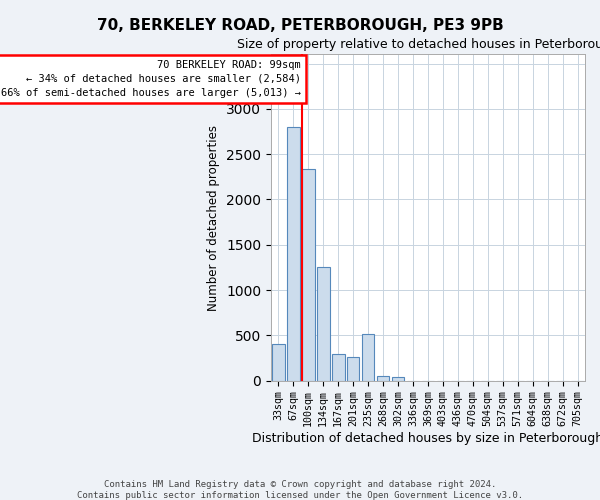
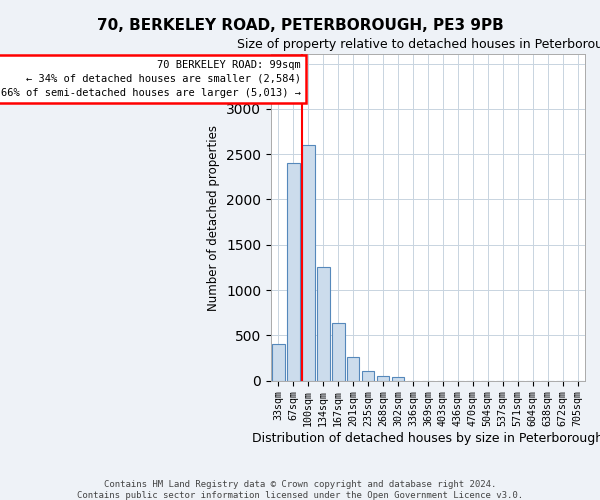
67sqm: 2800 -> 2400
100sqm: 2340 -> 2600
167sqm: 300 -> 640
235sqm: 520 -> 110
